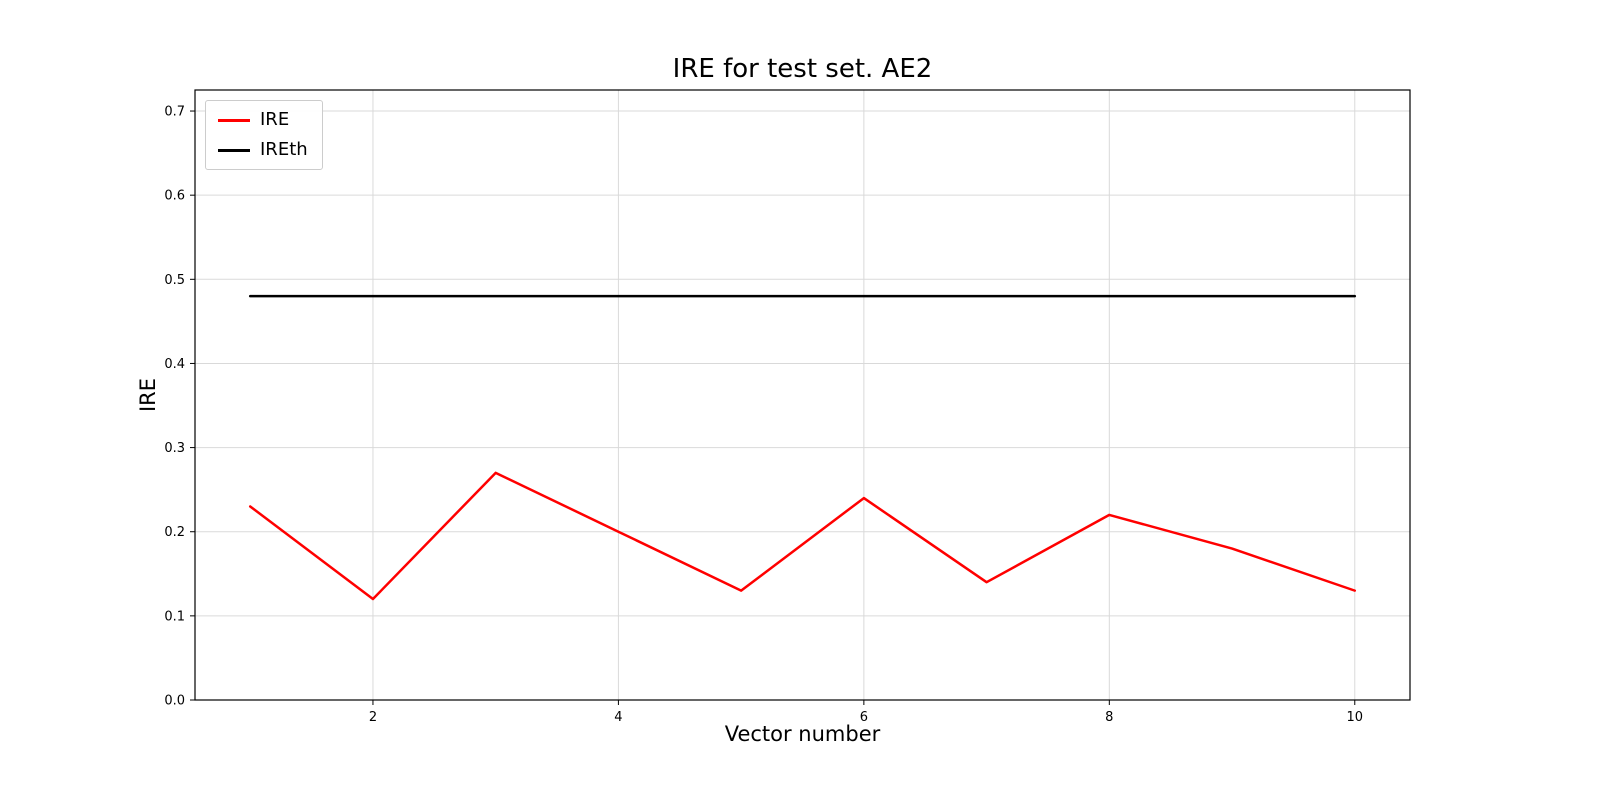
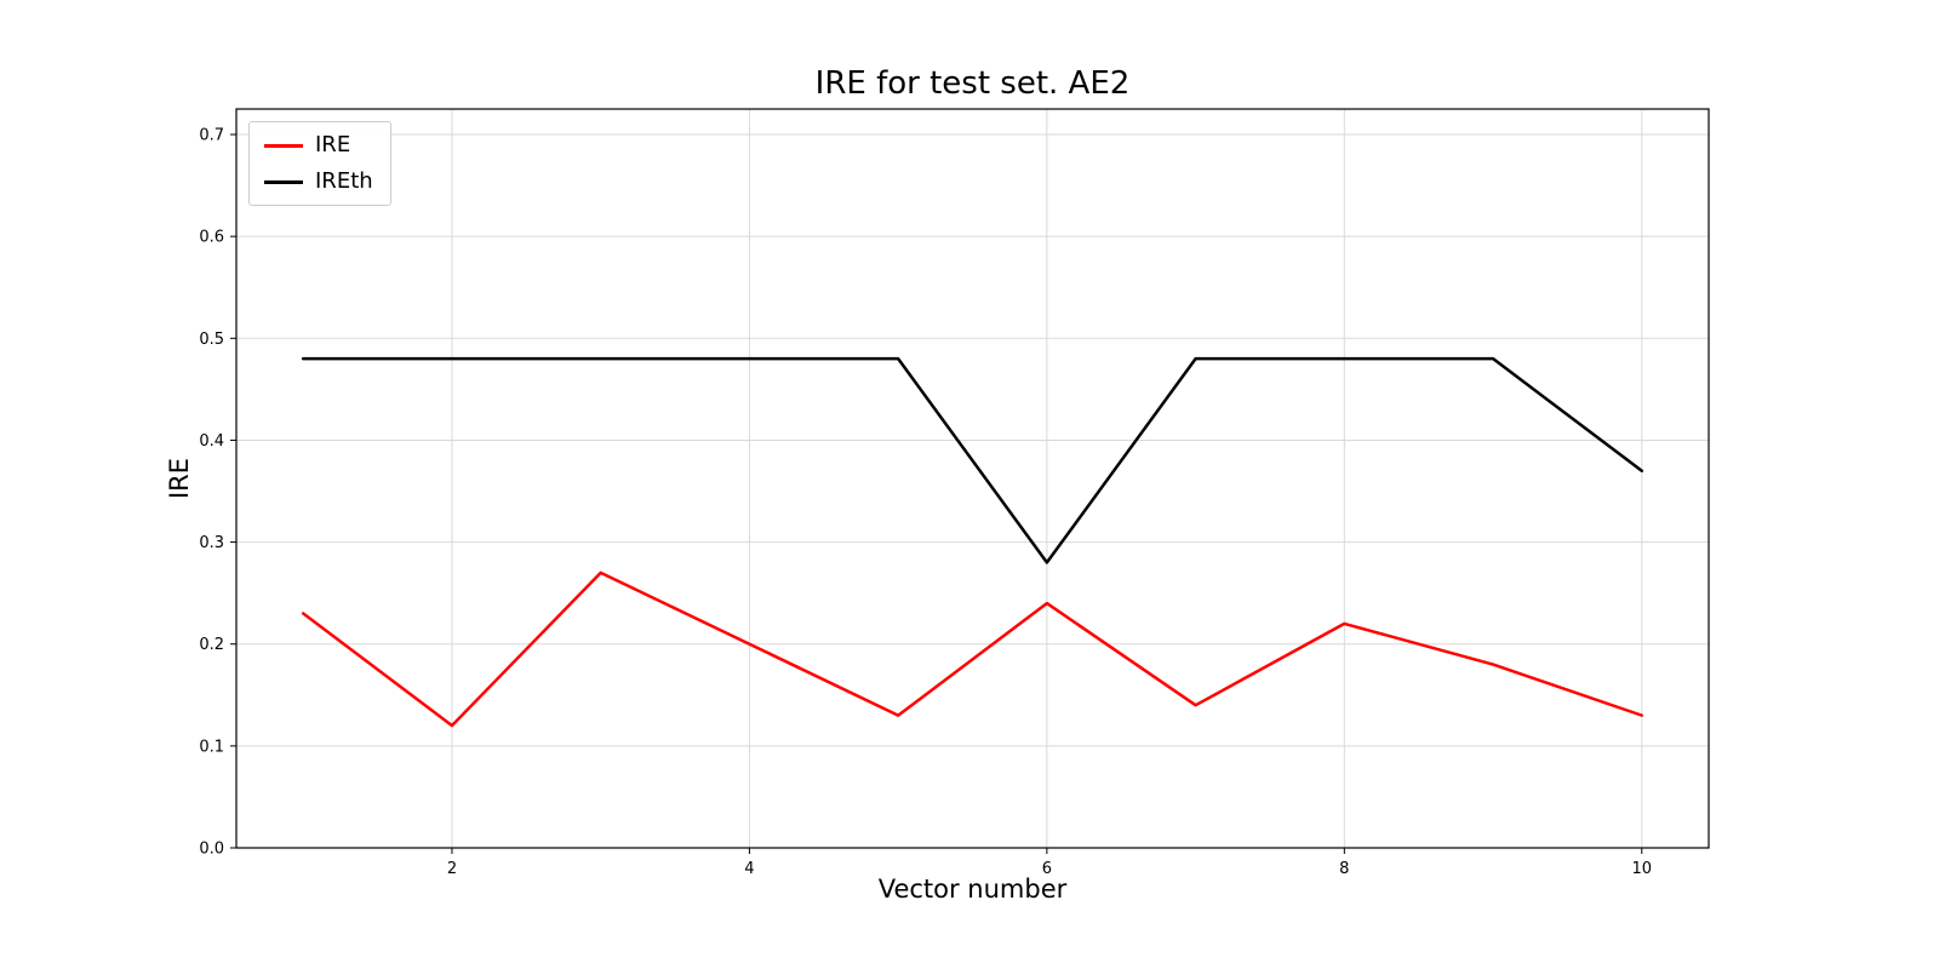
IREth/6: 0.48 -> 0.28
IREth/10: 0.48 -> 0.37
